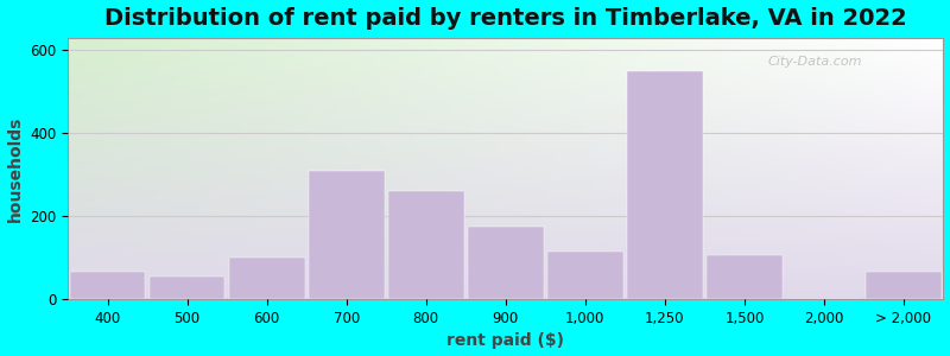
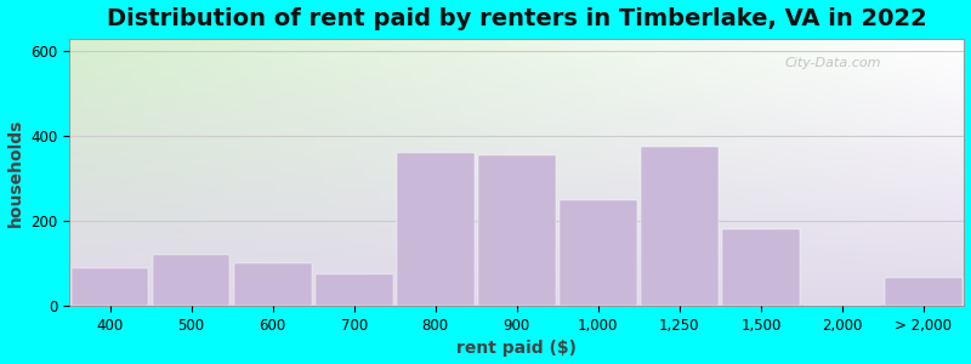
400: 65 -> 90
500: 55 -> 120
700: 310 -> 75
800: 260 -> 360
900: 175 -> 355
1,000: 115 -> 250
1,250: 550 -> 375
1,500: 105 -> 180
